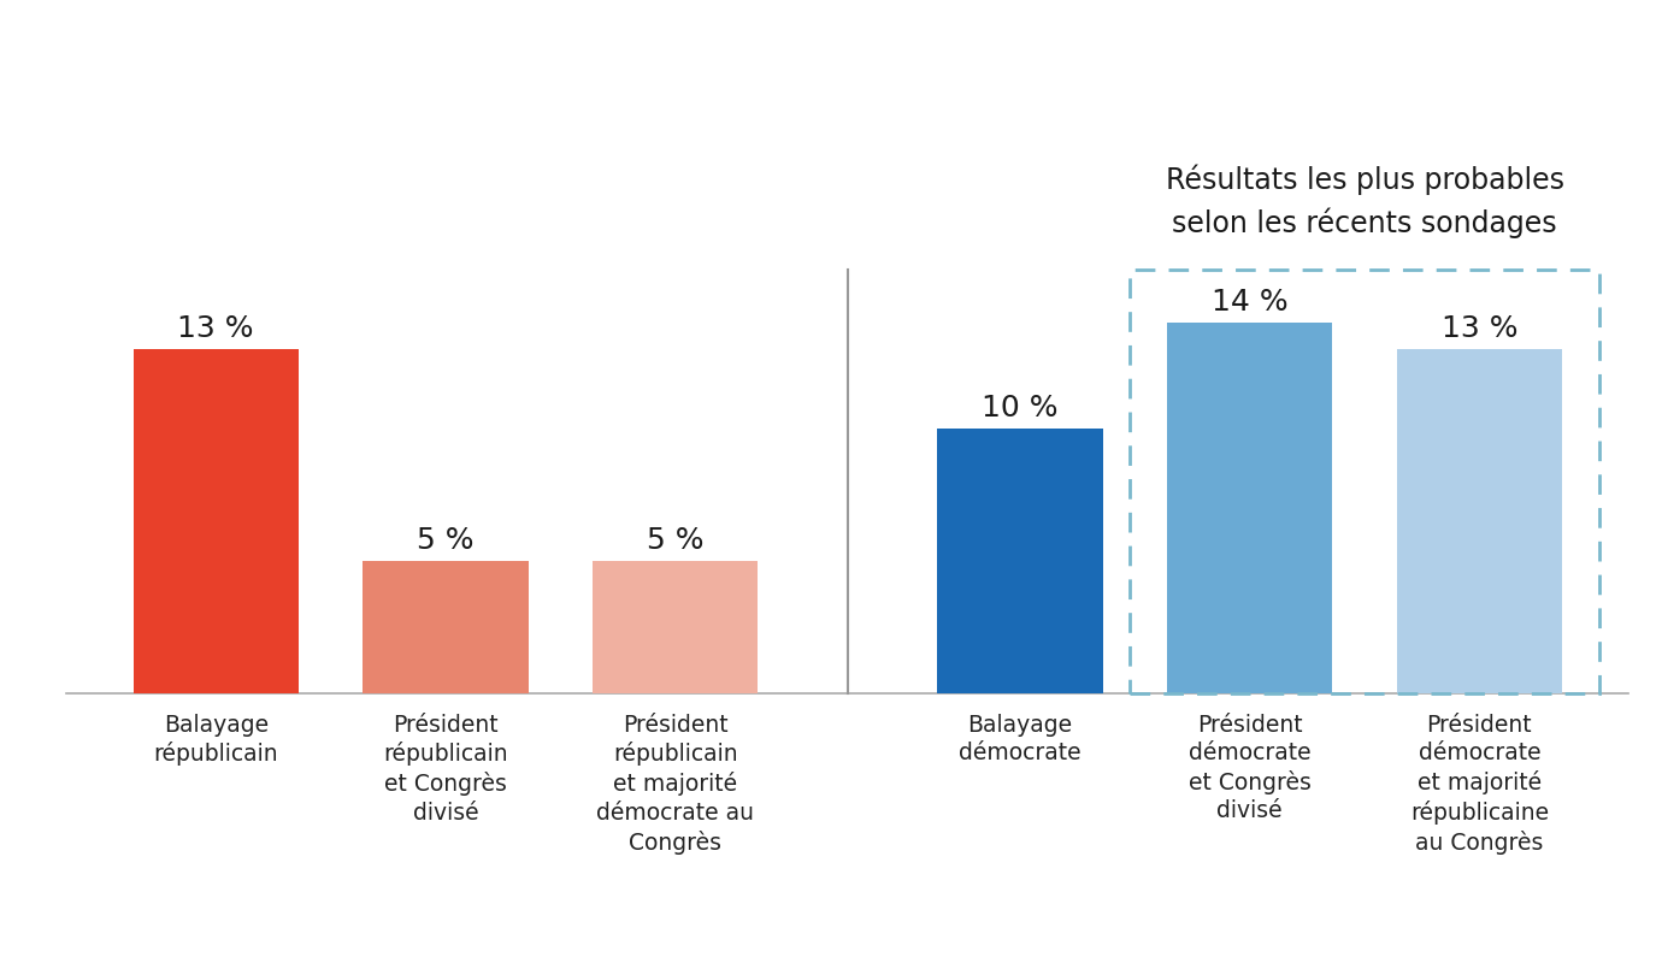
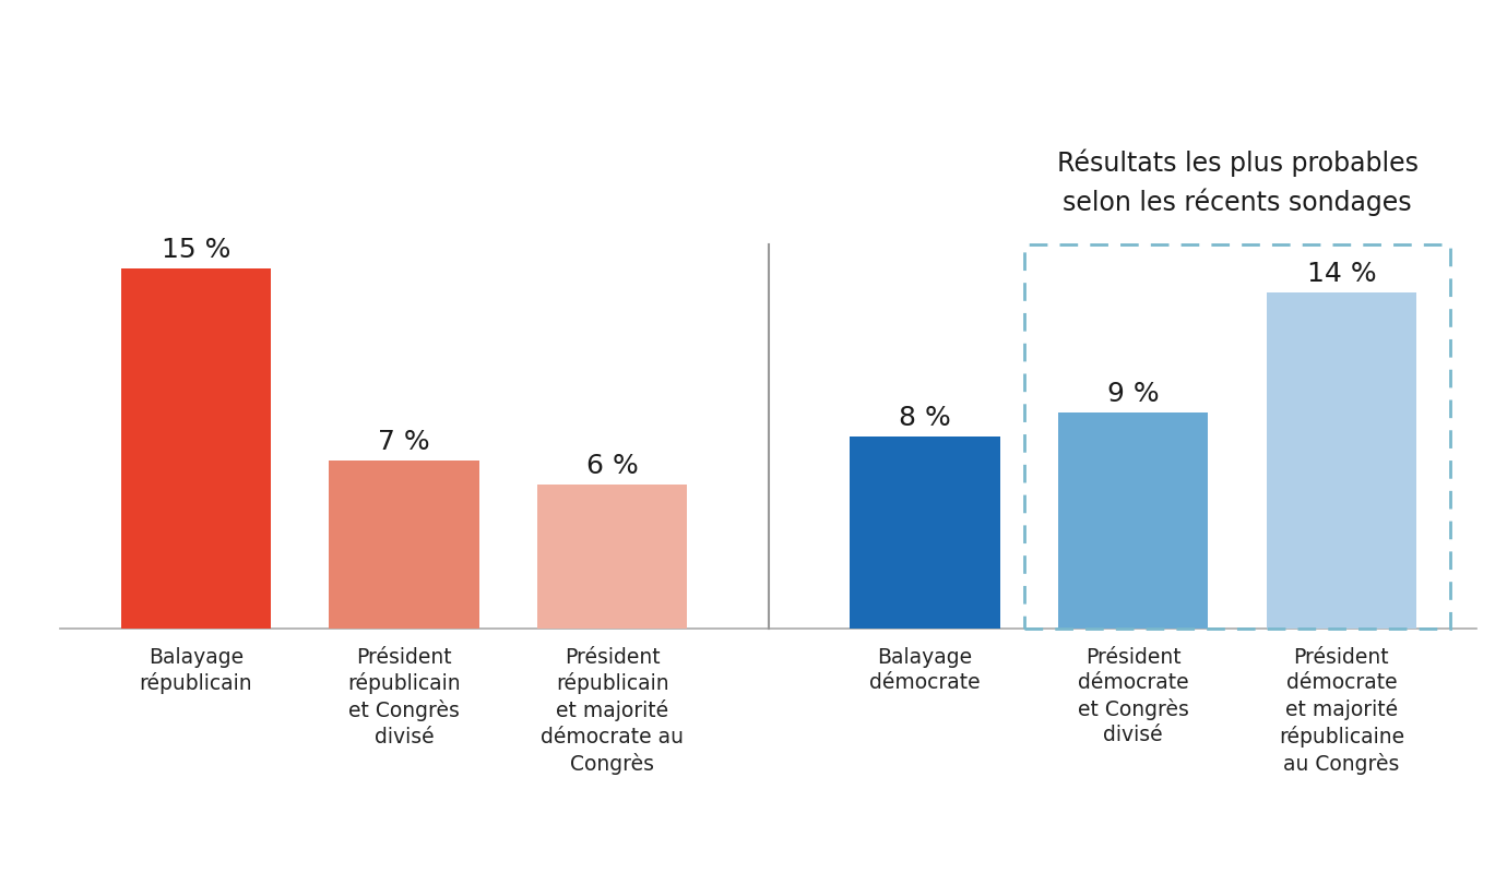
Balayage républicain: 13 -> 15
Président républicain et Congrès divisé: 5 -> 7
Président républicain et majorité démocrate au Congrès: 5 -> 6
Balayage démocrate: 10 -> 8
Président démocrate et Congrès divisé: 14 -> 9
Président démocrate et majorité républicaine au Congrès: 13 -> 14
